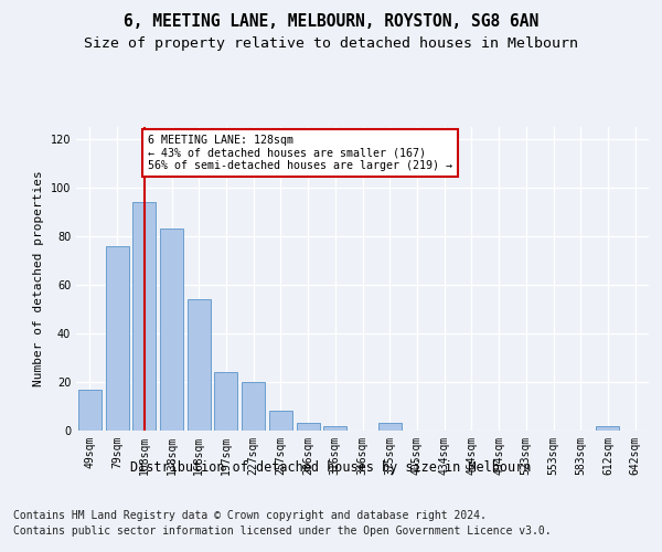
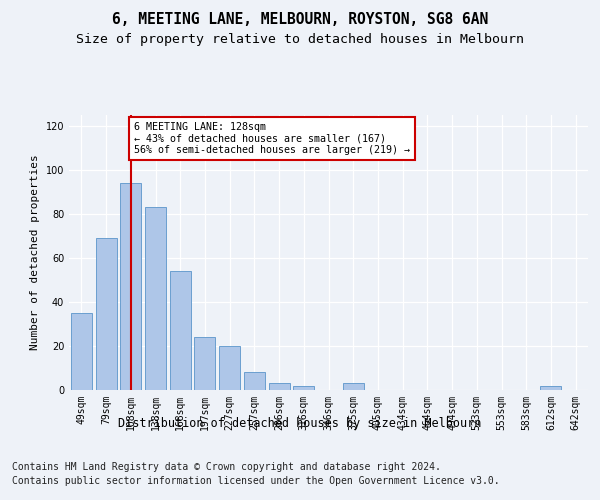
49sqm: 17 -> 35
79sqm: 76 -> 69
